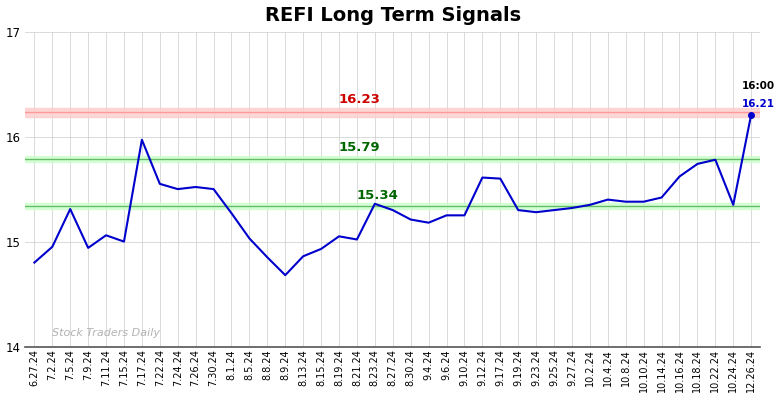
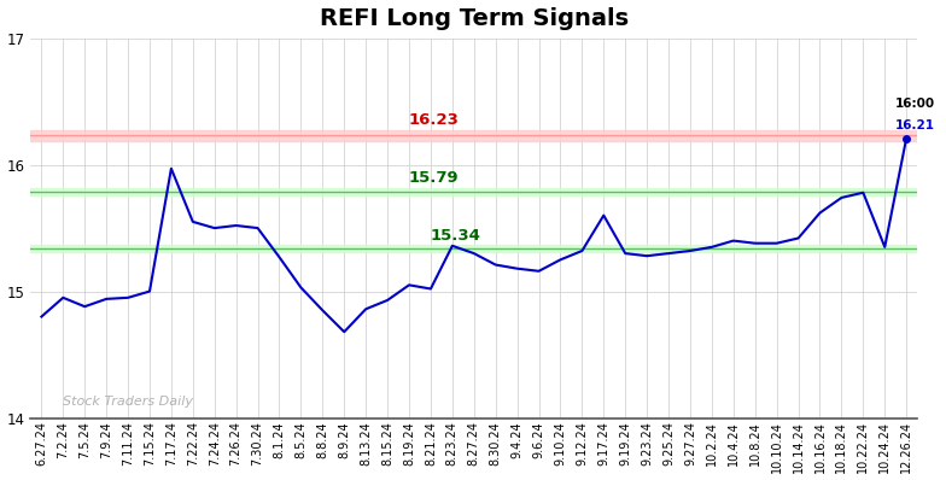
7.5.24: 15.31 -> 14.88
7.11.24: 15.06 -> 14.95
9.6.24: 15.25 -> 15.16
9.12.24: 15.61 -> 15.32
